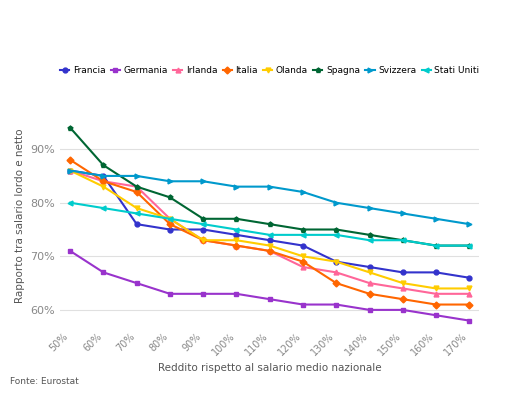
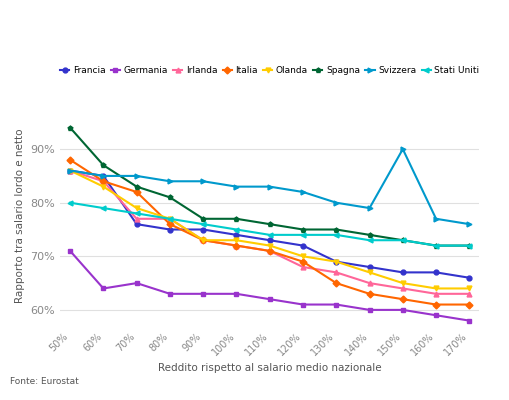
Germania/60%: 67% -> 64%
Irlanda/70%: 83% -> 77%
Svizzera/150%: 78% -> 90%
